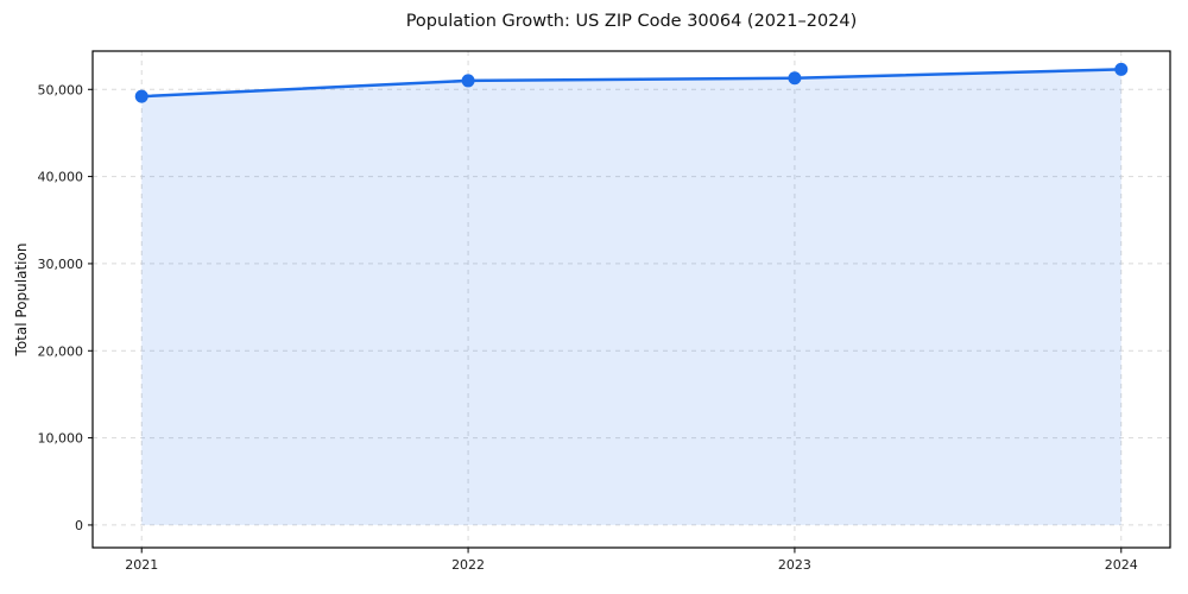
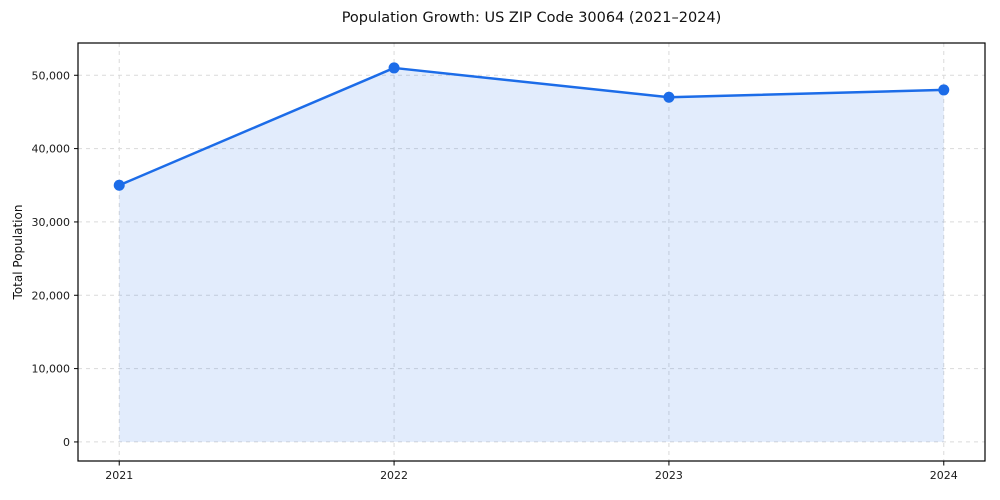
2021: 49000 -> 35000
2023: 51000 -> 47000
2024: 52000 -> 48000
